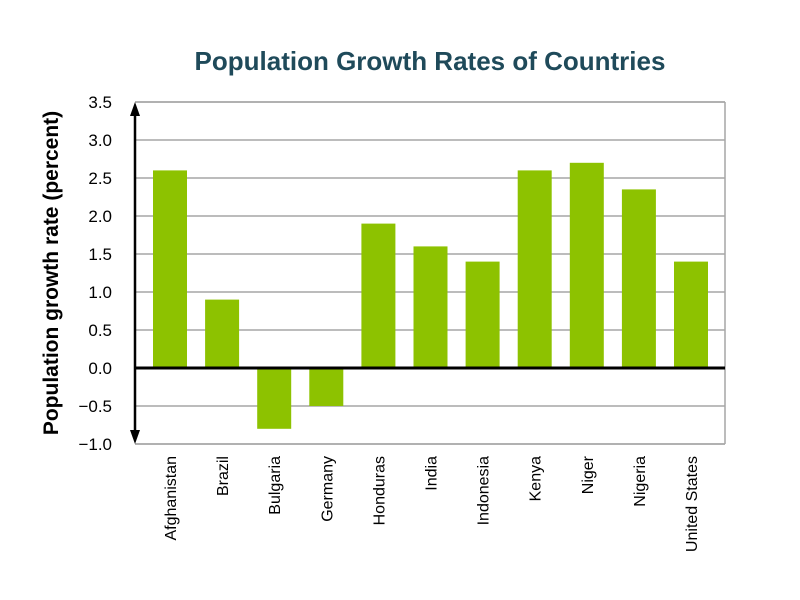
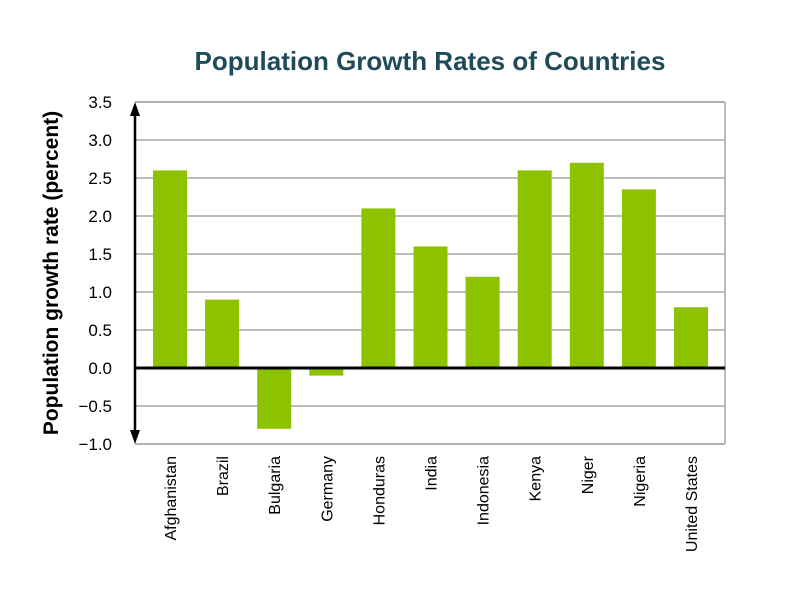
Germany: -0.5 -> -0.1
Honduras: 1.9 -> 2.1
Indonesia: 1.4 -> 1.2
United States: 1.4 -> 0.8
